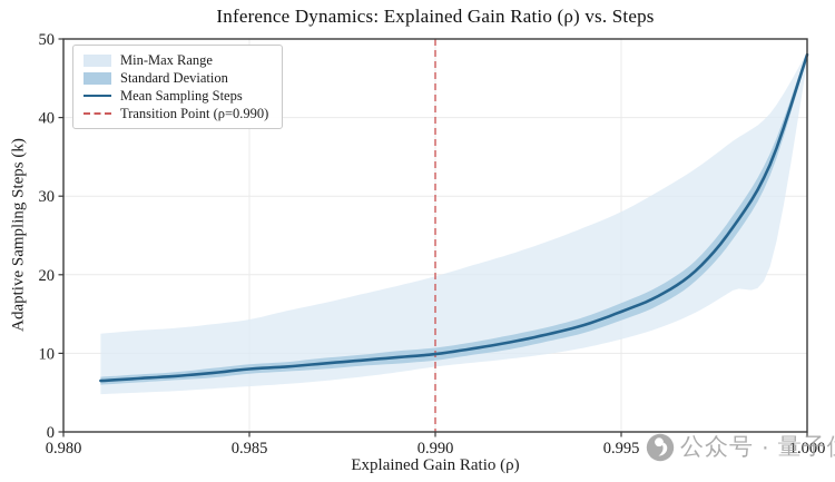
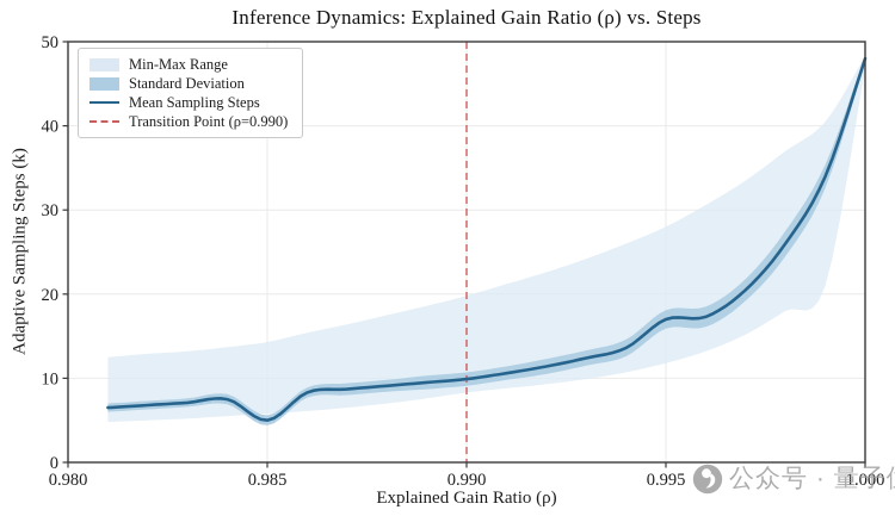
Mean Sampling Steps/0.985: 8 -> 5
Mean Sampling Steps/0.995: 15 -> 17
